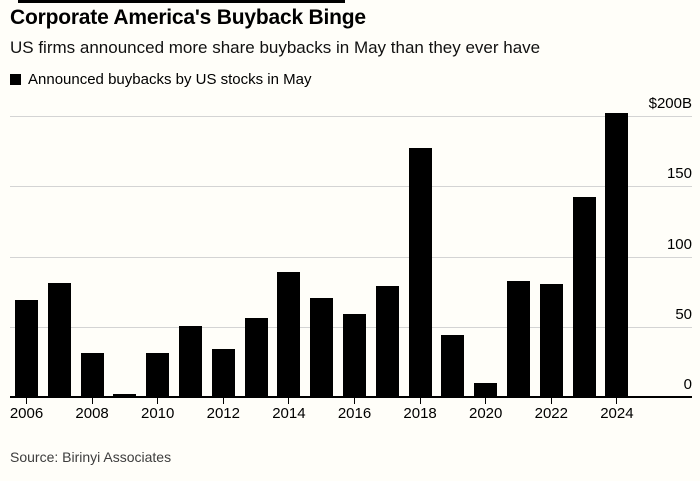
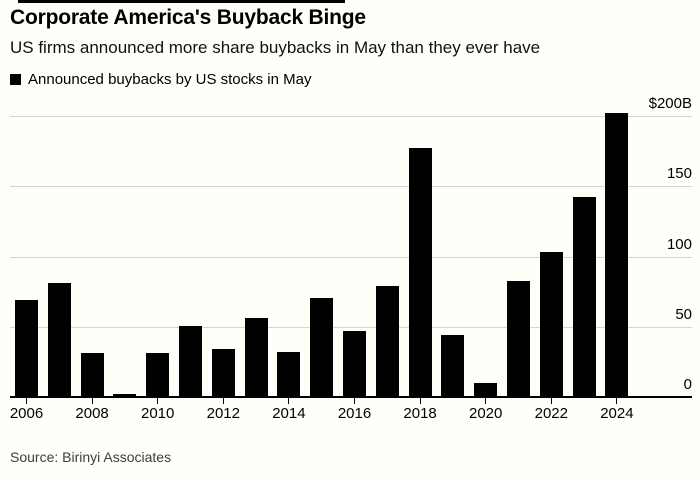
2014: $90B -> $33B
2016: $60B -> $48B
2022: $81B -> $104B
